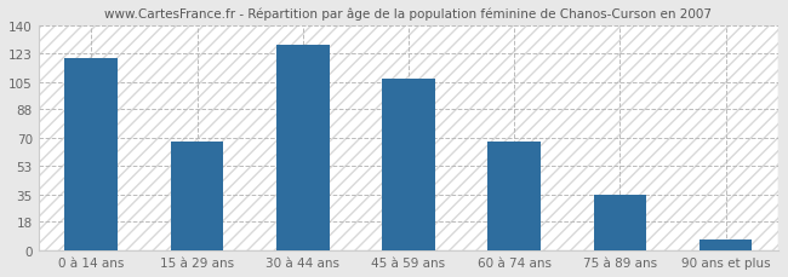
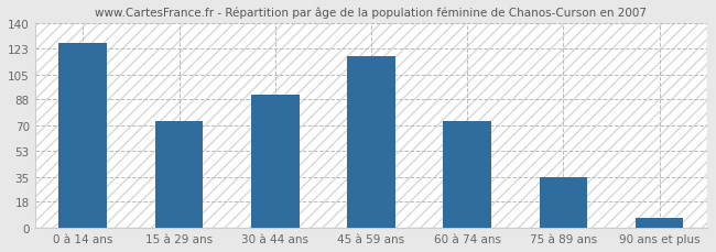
0 à 14 ans: 120 -> 127
15 à 29 ans: 68 -> 73
30 à 44 ans: 128 -> 91
45 à 59 ans: 107 -> 118
60 à 74 ans: 68 -> 73
